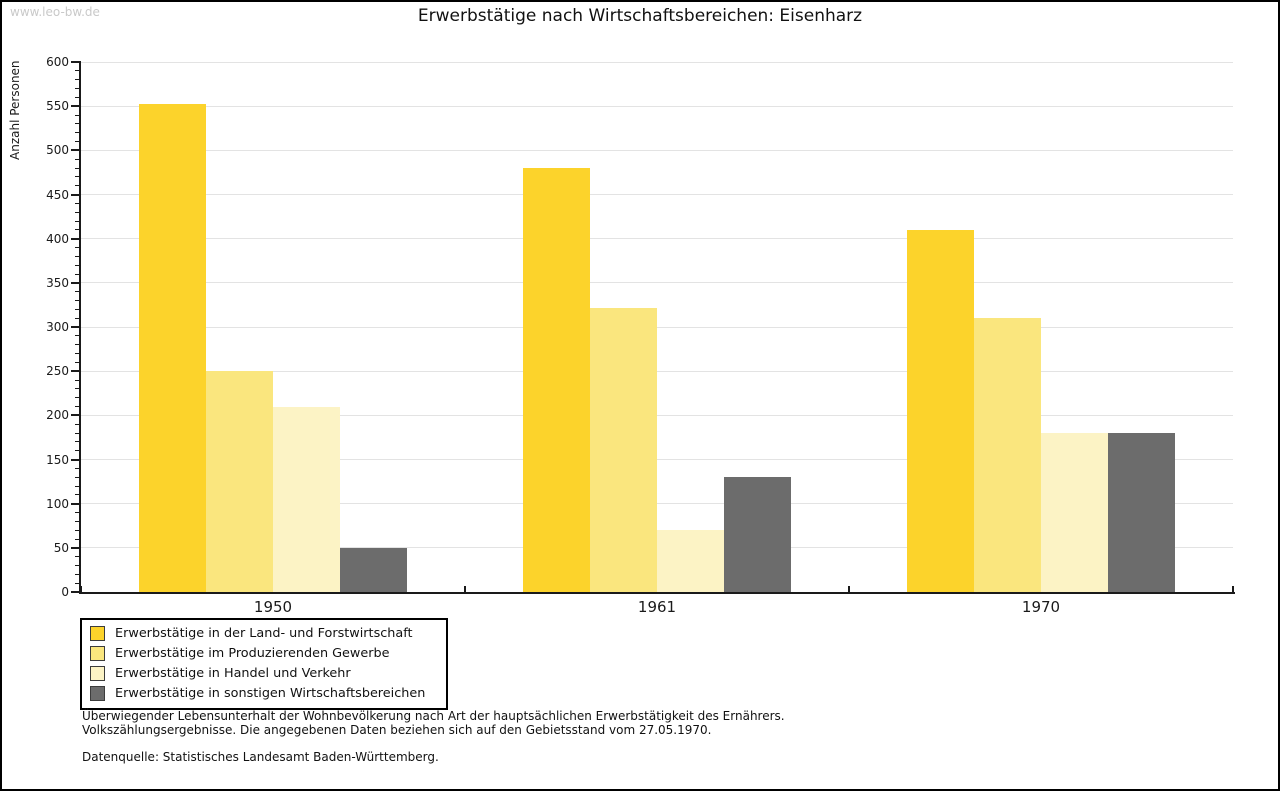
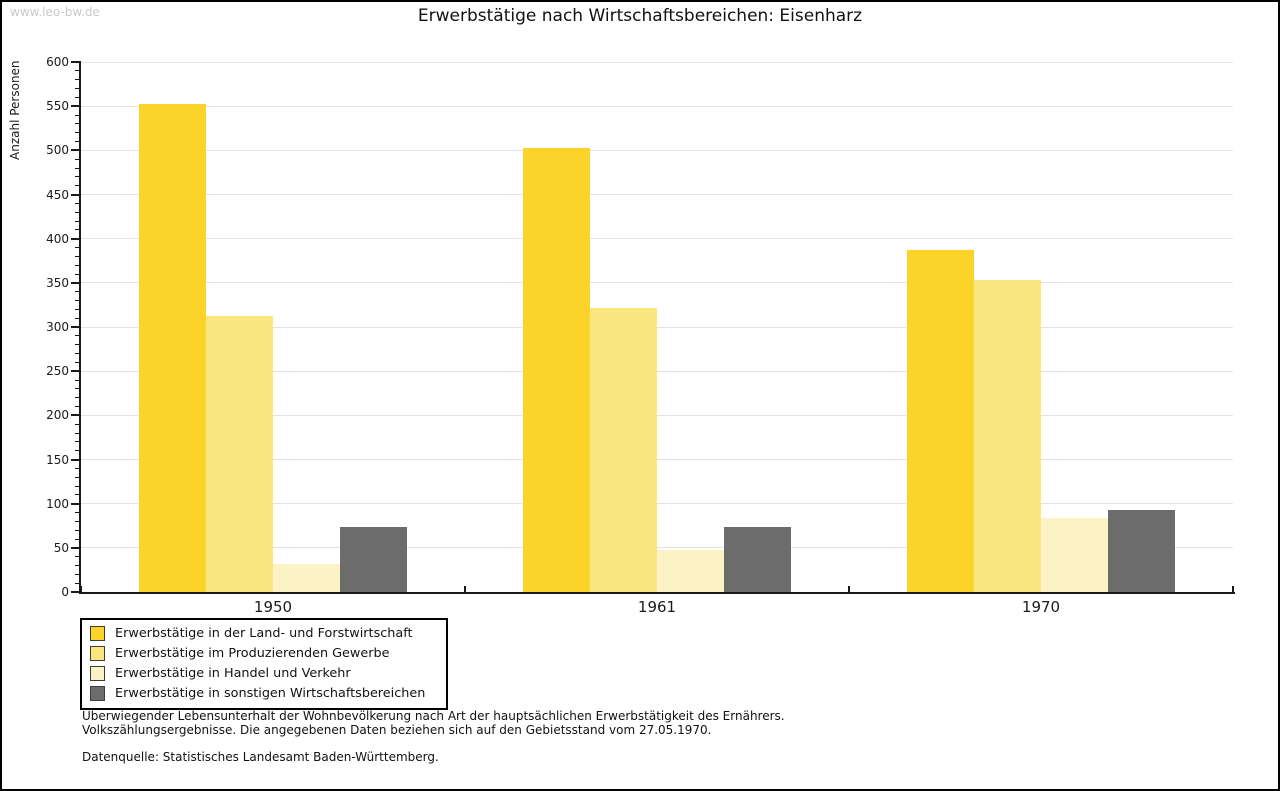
Erwerbstätige im Produzierenden Gewerbe/1950: 250 -> 310
Erwerbstätige in Handel und Verkehr/1950: 210 -> 30
Erwerbstätige in sonstigen Wirtschaftsbereichen/1950: 50 -> 70
Erwerbstätige in der Land- und Forstwirtschaft/1961: 480 -> 500
Erwerbstätige in Handel und Verkehr/1961: 70 -> 50
Erwerbstätige in sonstigen Wirtschaftsbereichen/1961: 130 -> 70
Erwerbstätige in der Land- und Forstwirtschaft/1970: 410 -> 390
Erwerbstätige im Produzierenden Gewerbe/1970: 310 -> 350
Erwerbstätige in Handel und Verkehr/1970: 180 -> 80
Erwerbstätige in sonstigen Wirtschaftsbereichen/1970: 180 -> 90
